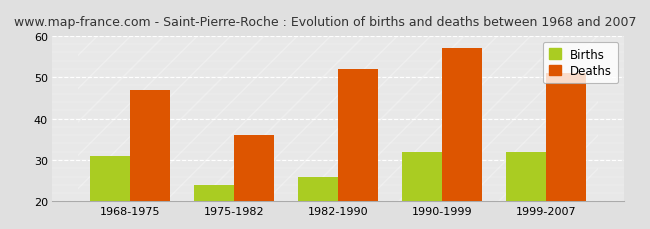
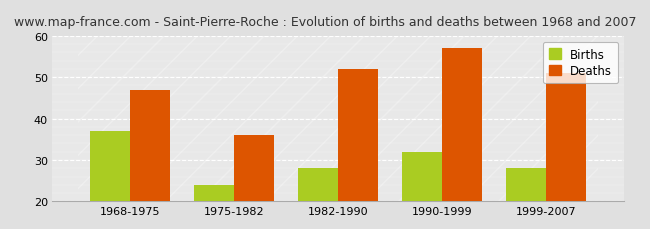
Births/1968-1975: 31 -> 37
Births/1982-1990: 26 -> 28
Births/1999-2007: 32 -> 28
